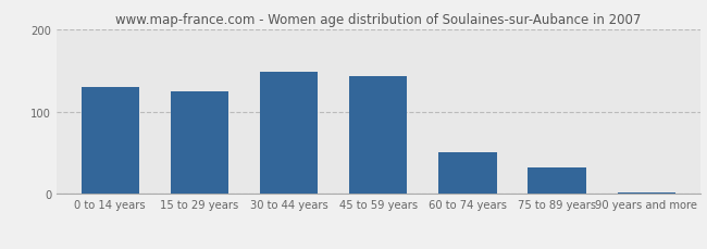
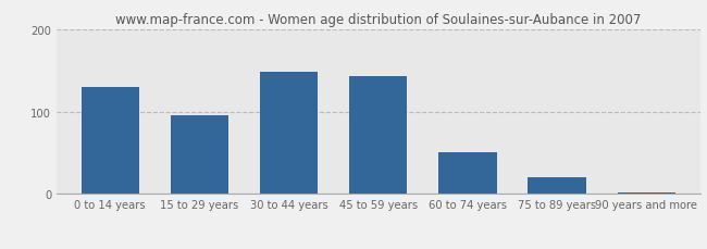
15 to 29 years: 124 -> 95
75 to 89 years: 32 -> 20
